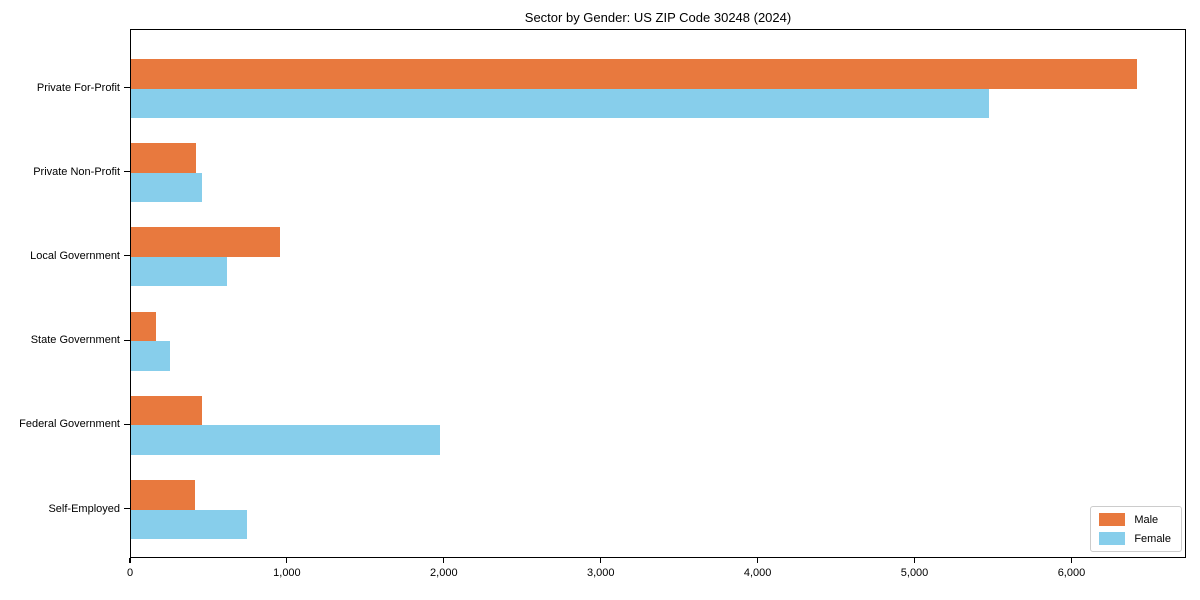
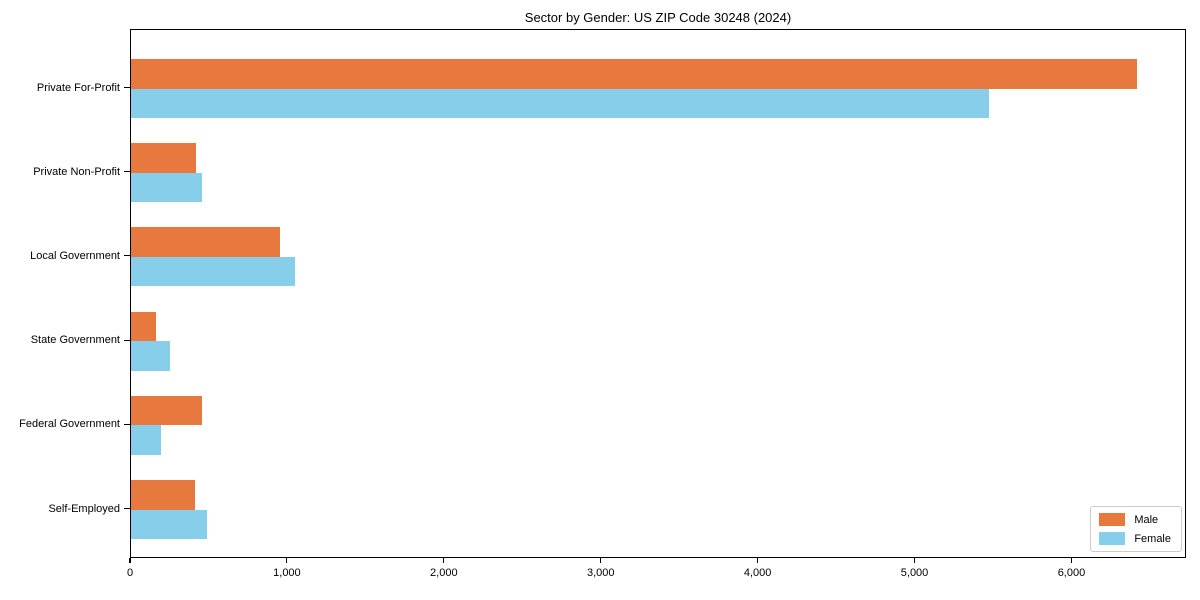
Female/Local Government: 610 -> 1040
Female/Federal Government: 1970 -> 190
Female/Self-Employed: 740 -> 480
